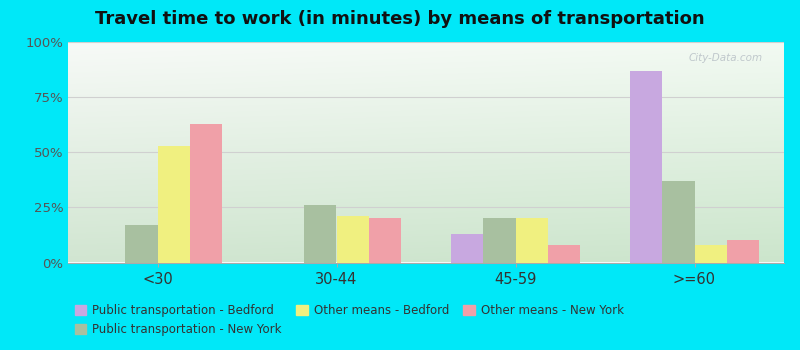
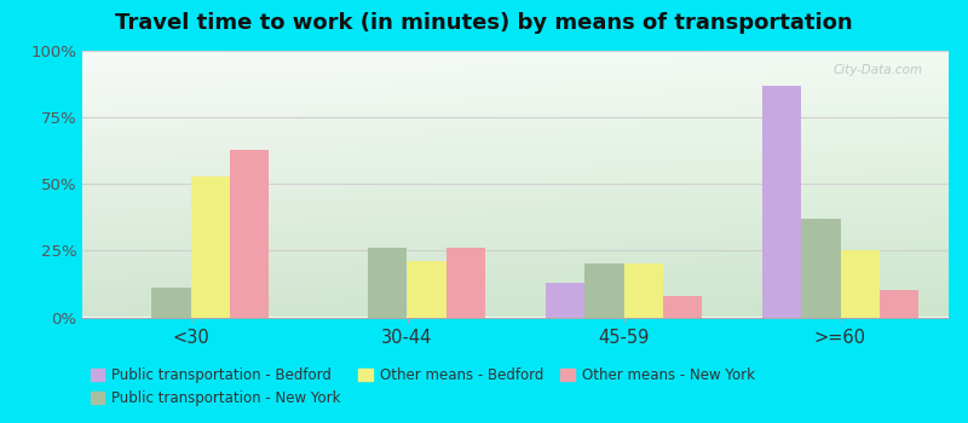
Public transportation - New York/<30: 17% -> 11%
Other means - New York/30-44: 20% -> 26%
Other means - Bedford/>=60: 8% -> 25%
